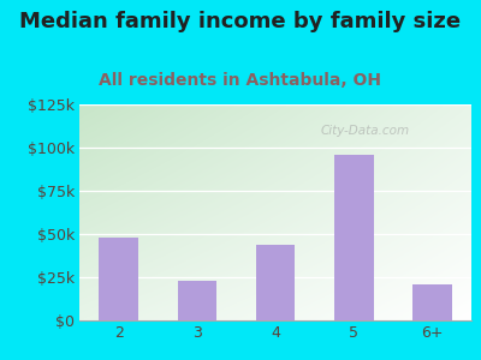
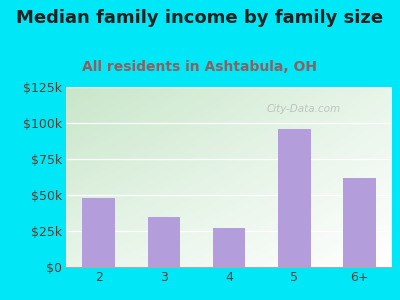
3: $23k -> $35k
4: $44k -> $27k
6+: $21k -> $62k
